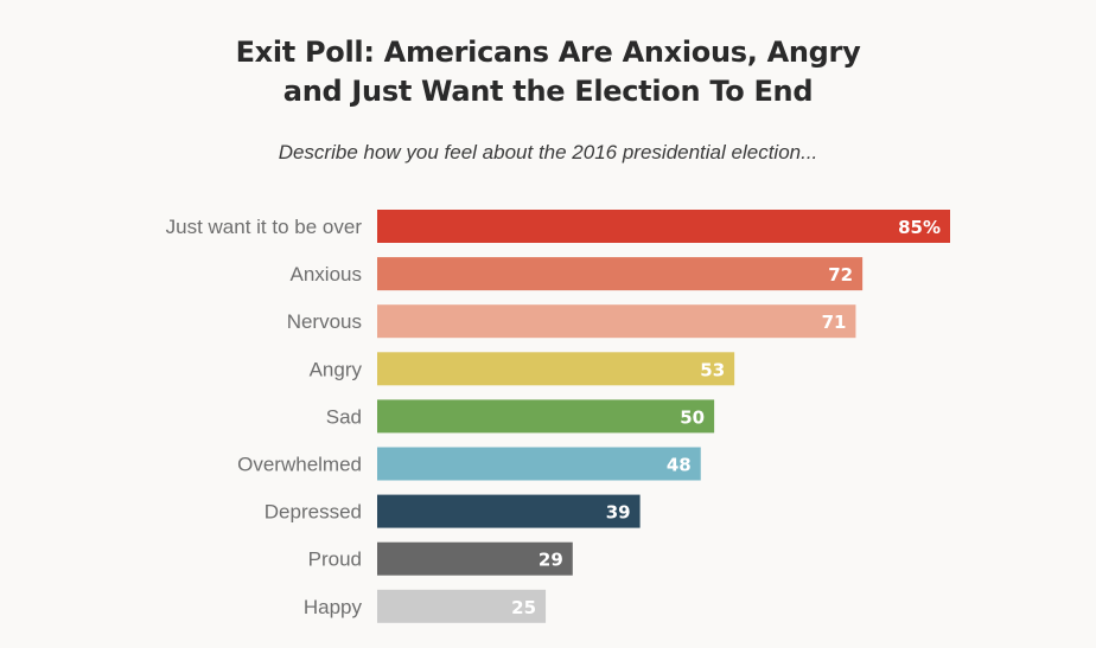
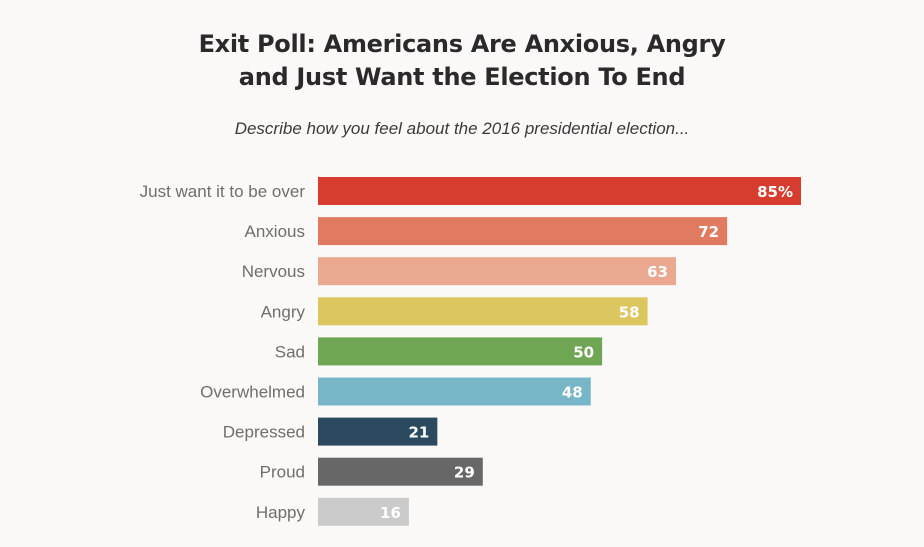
Nervous: 71 -> 63
Angry: 53 -> 58
Depressed: 39 -> 21
Happy: 25 -> 16
